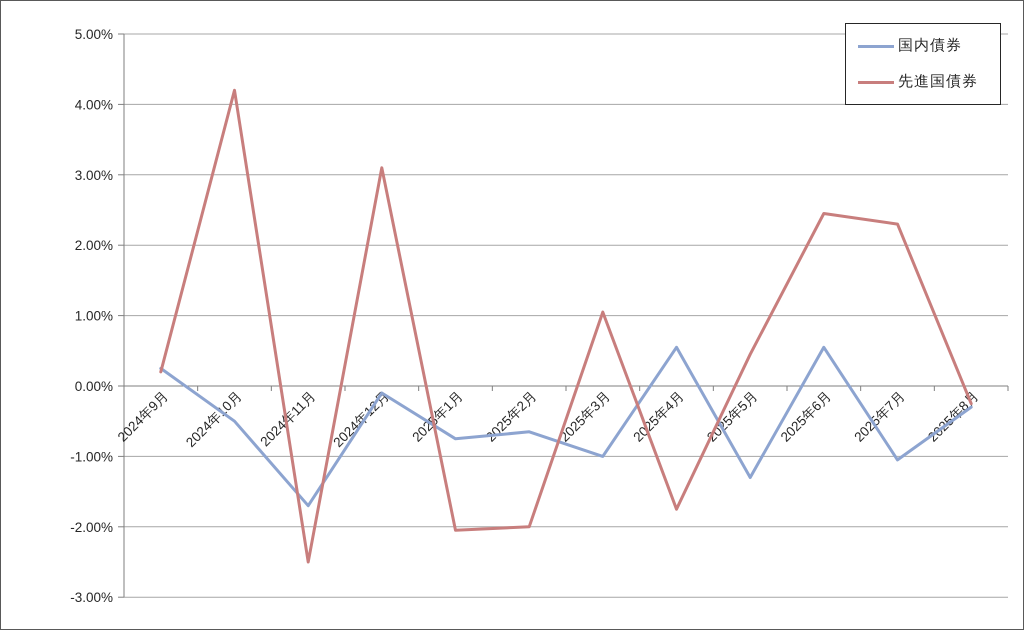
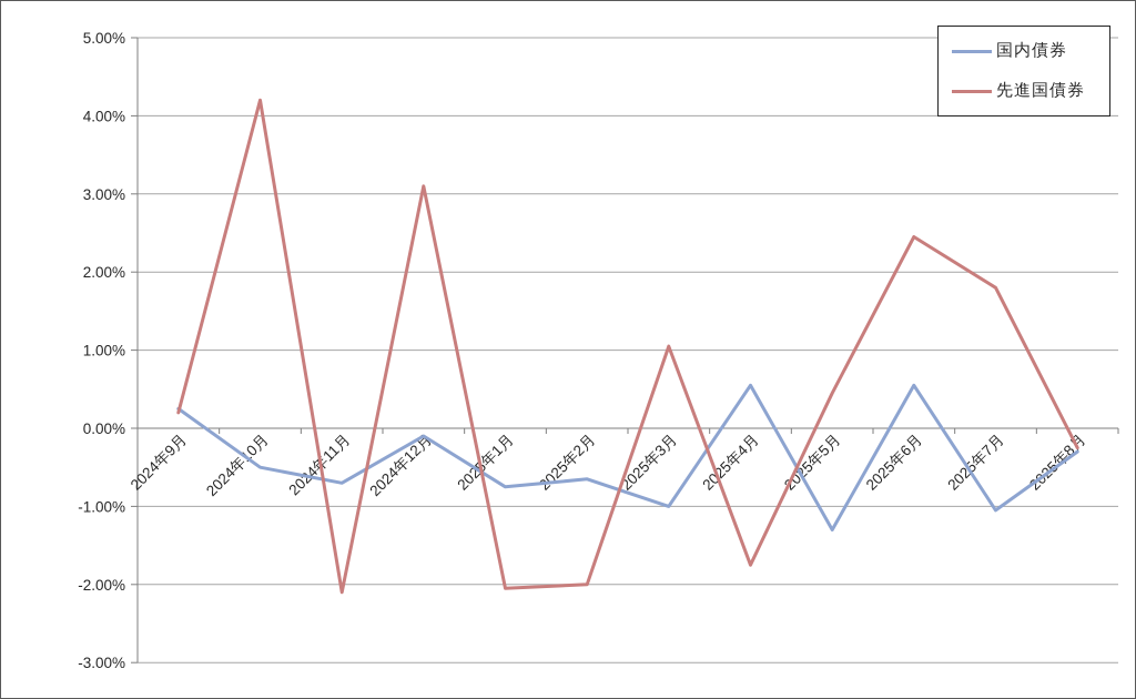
国内債券/2024年11月: -1.7% -> -0.7%
先進国債券/2024年11月: -2.5% -> -2.1%
先進国債券/2025年7月: 2.3% -> 1.8%
